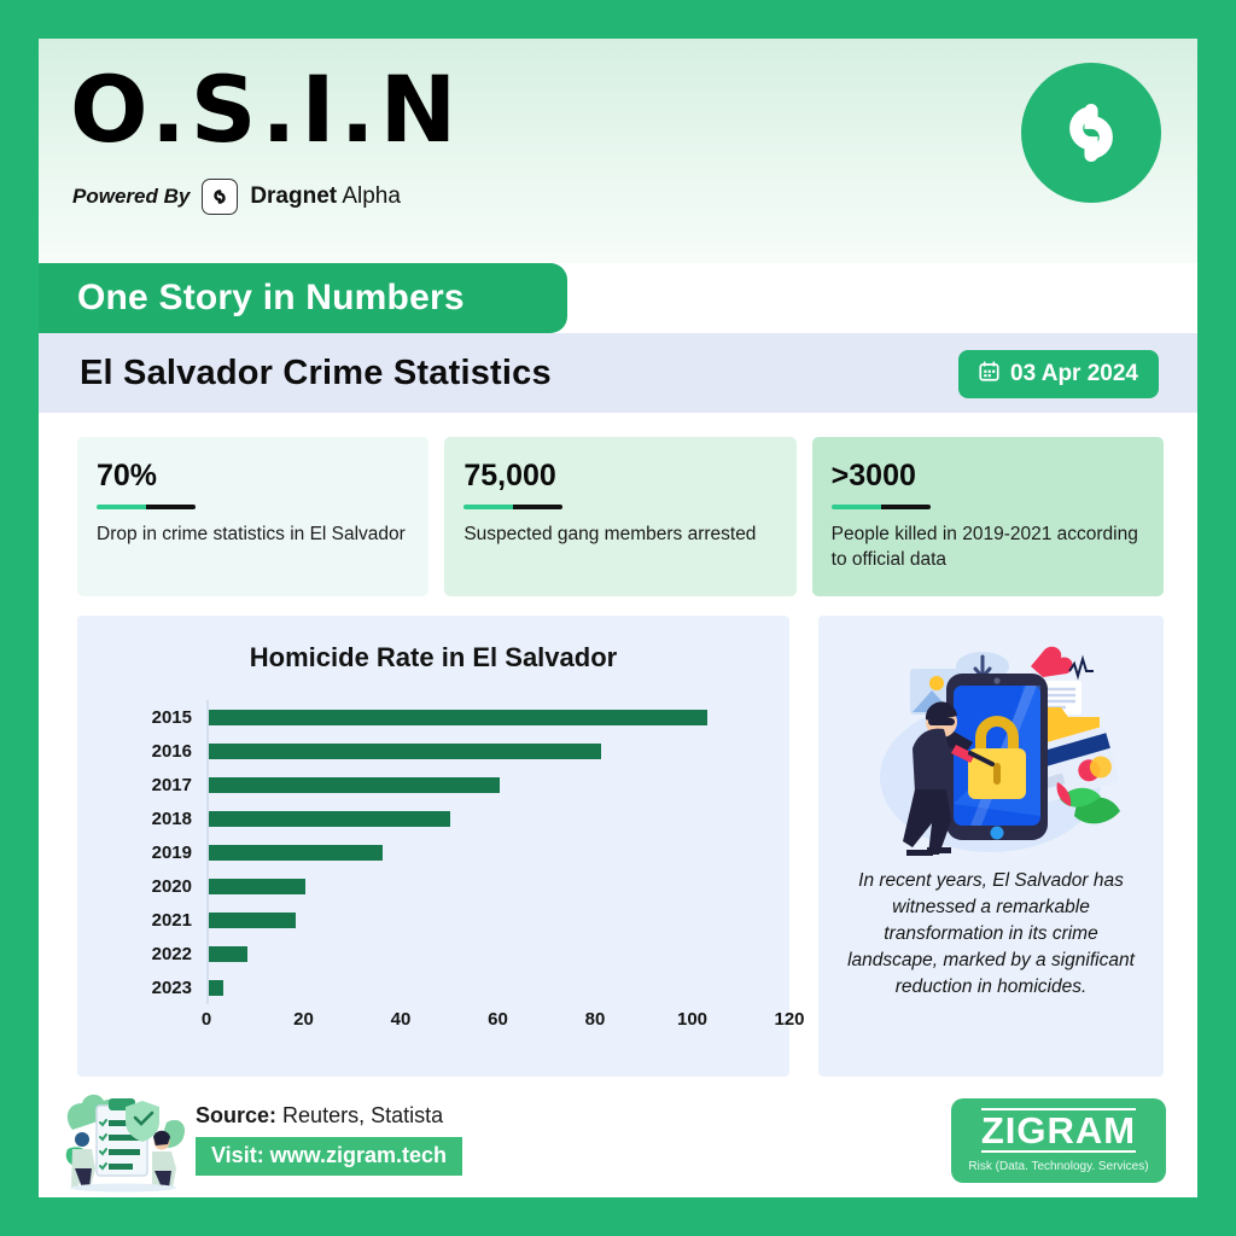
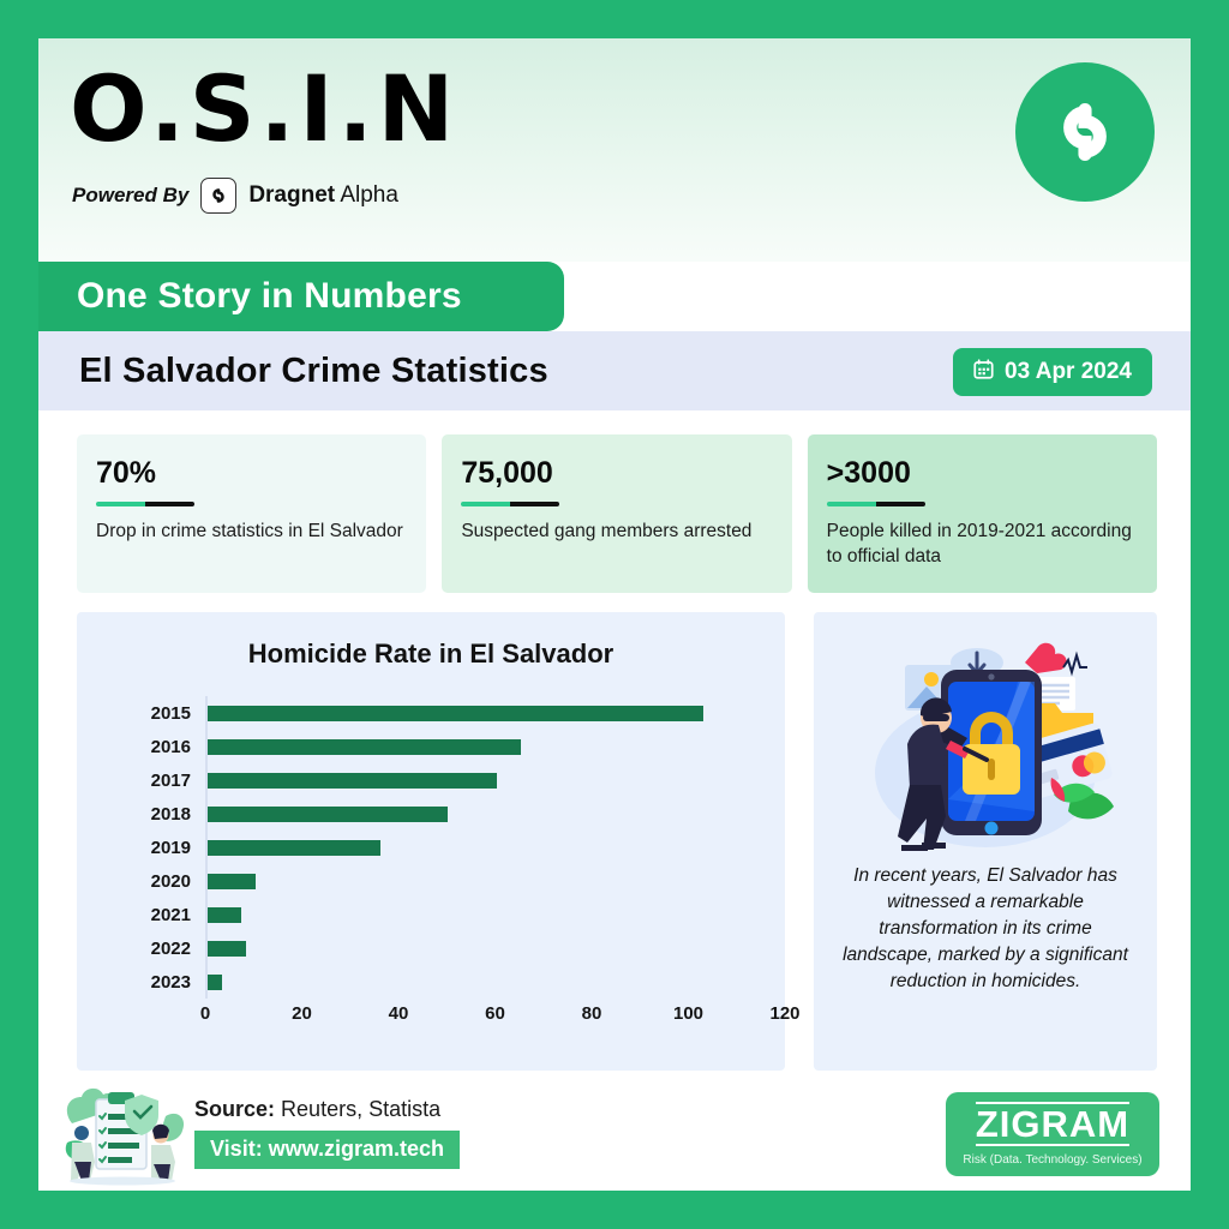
2016: 81 -> 65
2020: 20 -> 10
2021: 18 -> 7
